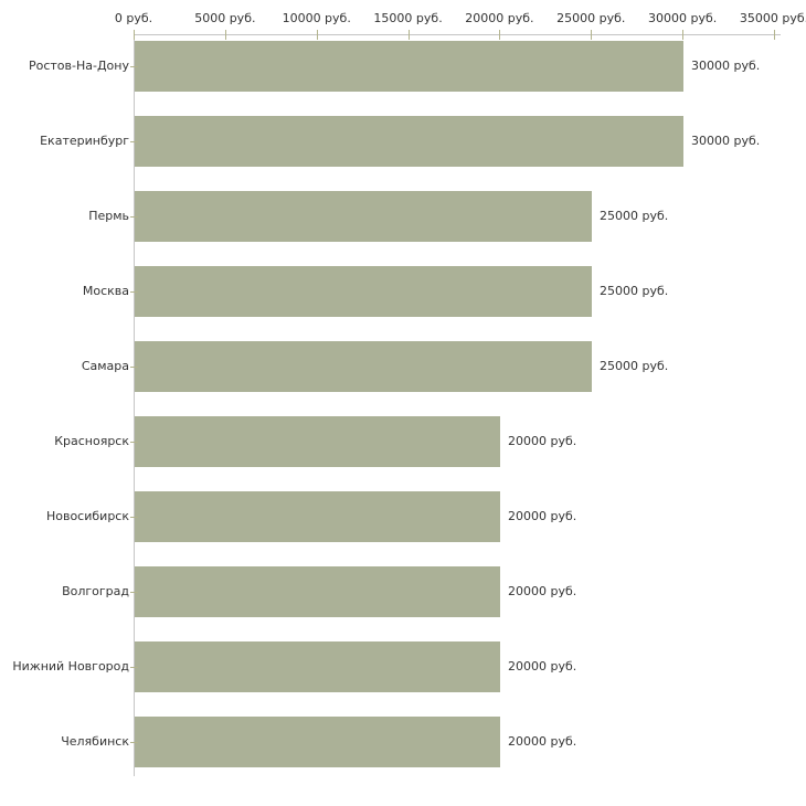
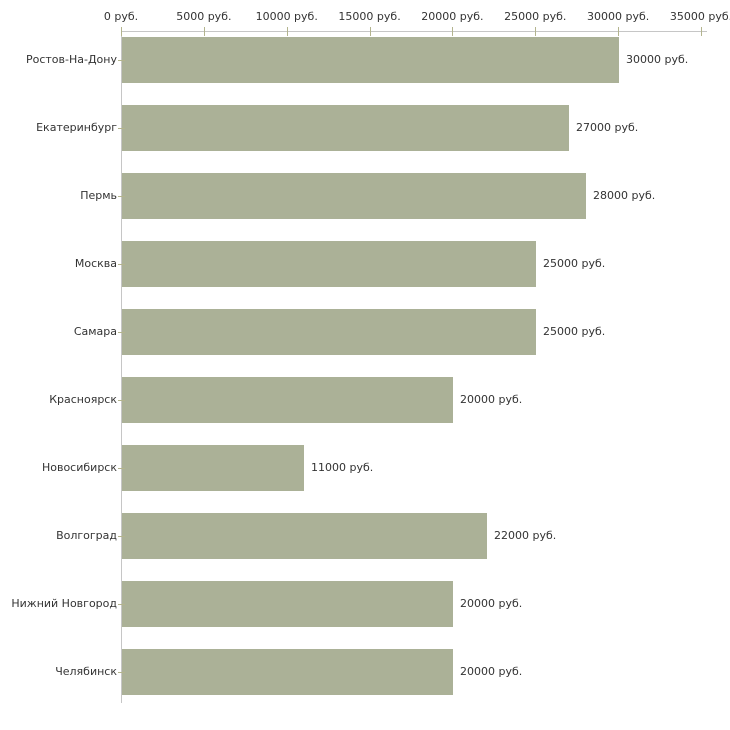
Екатеринбург: 30000 -> 27000
Пермь: 25000 -> 28000
Новосибирск: 20000 -> 11000
Волгоград: 20000 -> 22000
